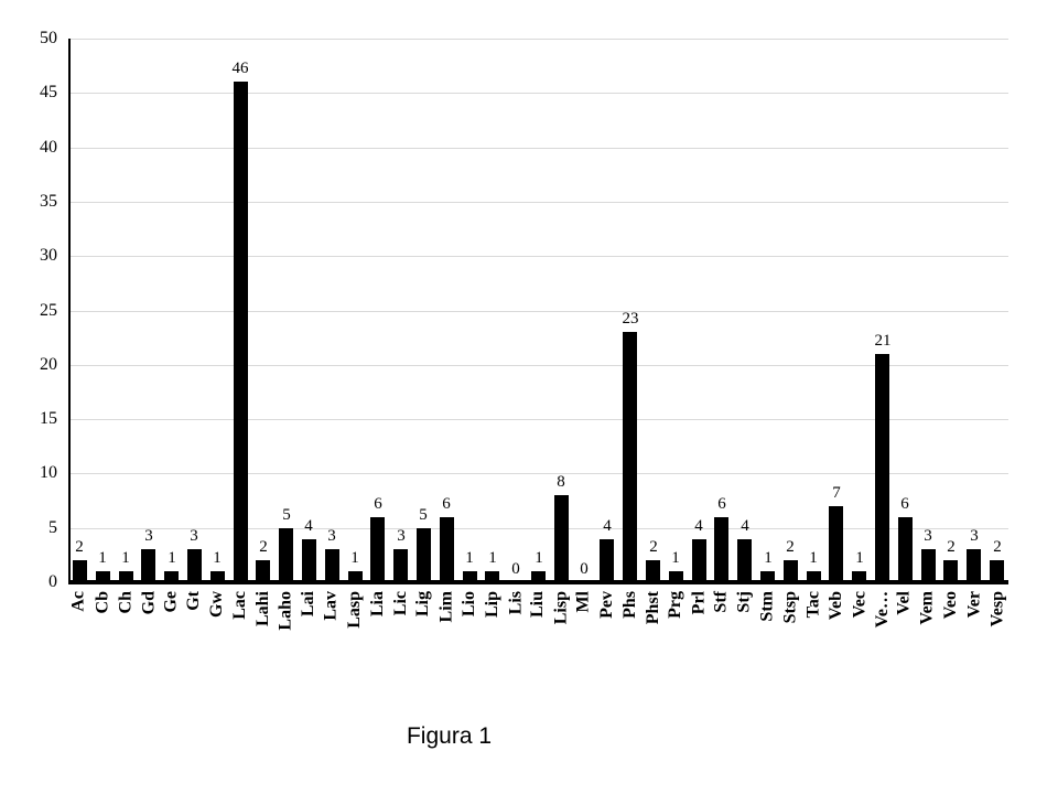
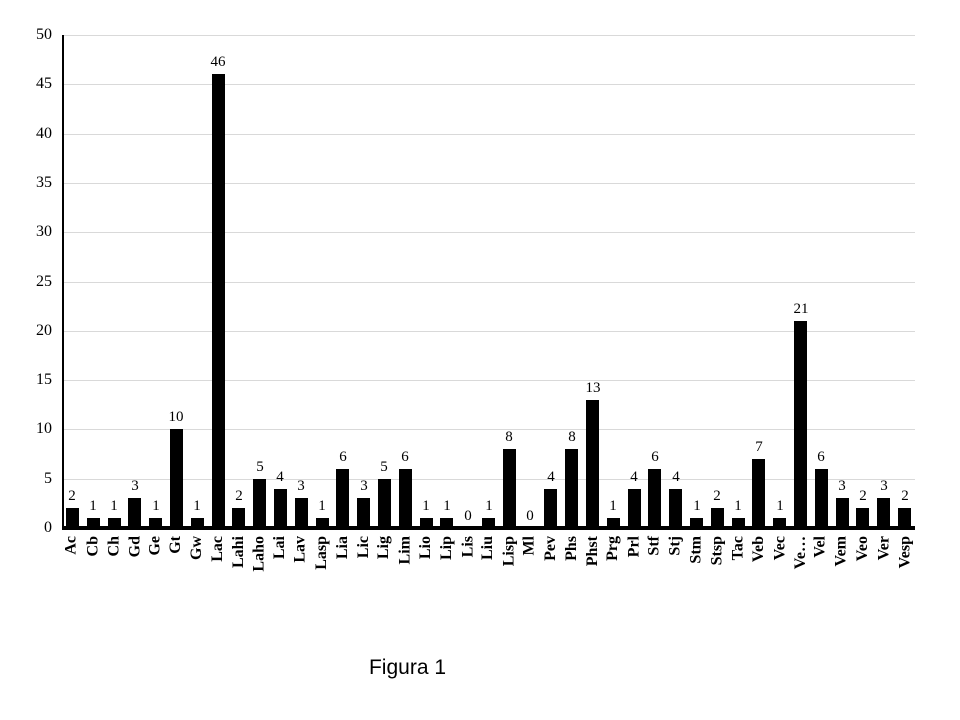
Gt: 3 -> 10
Phs: 23 -> 8
Phst: 2 -> 13
